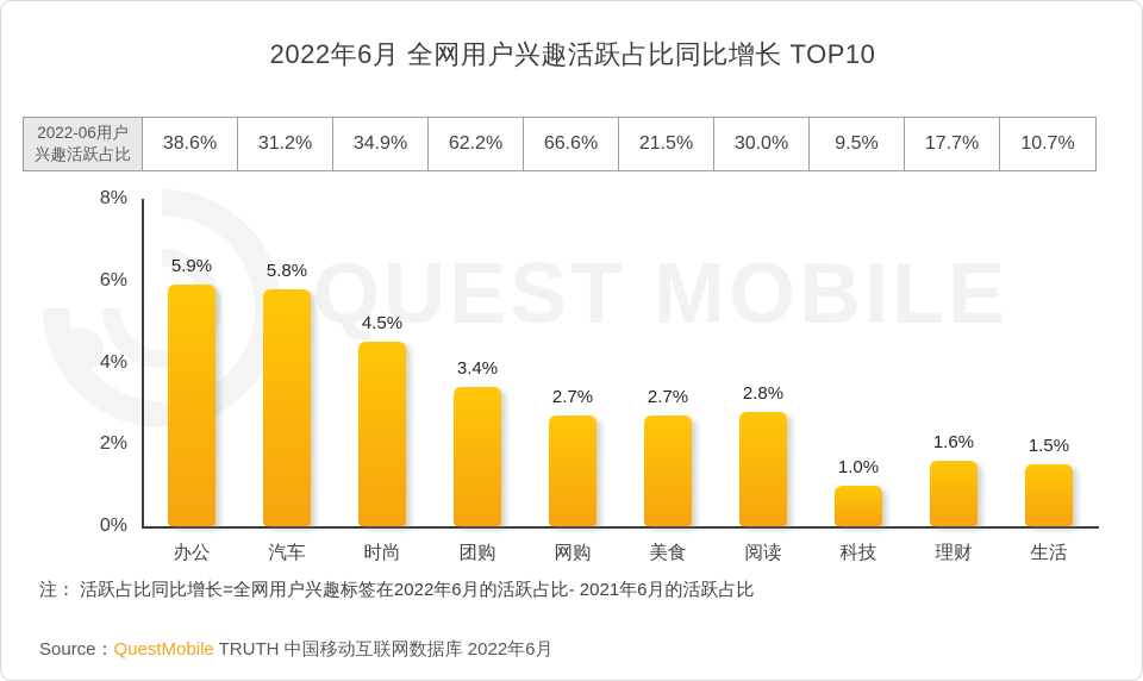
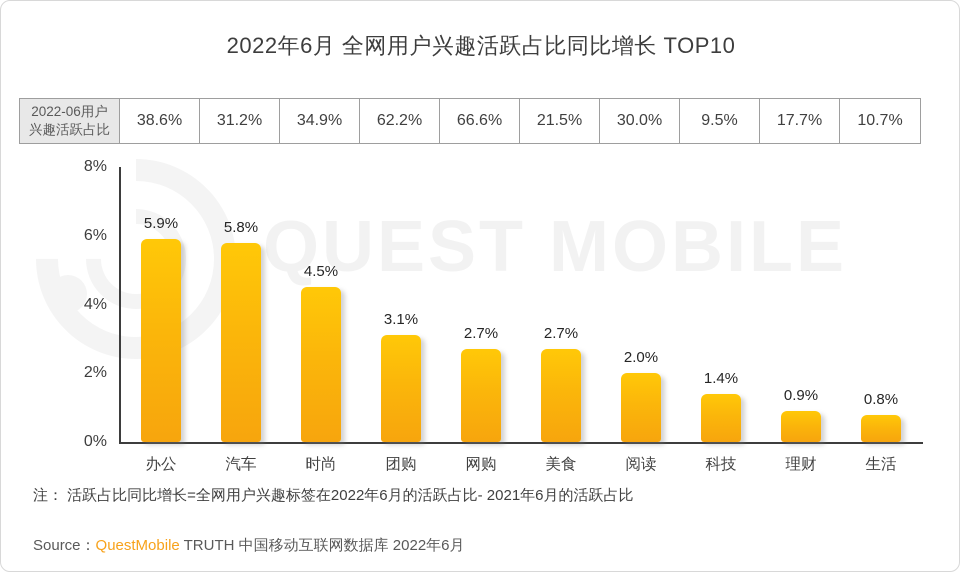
团购: 3.4% -> 3.1%
阅读: 2.8% -> 2.0%
科技: 1.0% -> 1.4%
理财: 1.6% -> 0.9%
生活: 1.5% -> 0.8%
